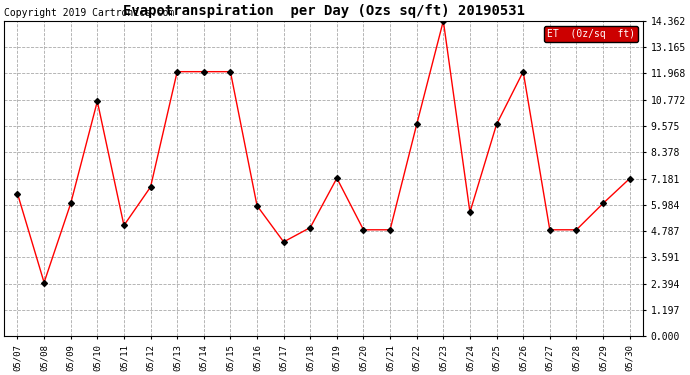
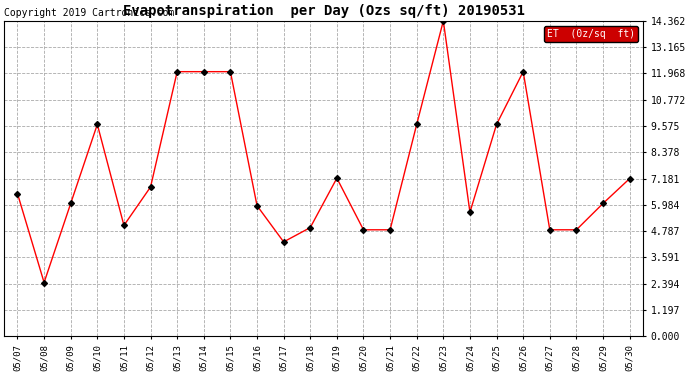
05/10: 10.70 -> 9.65
